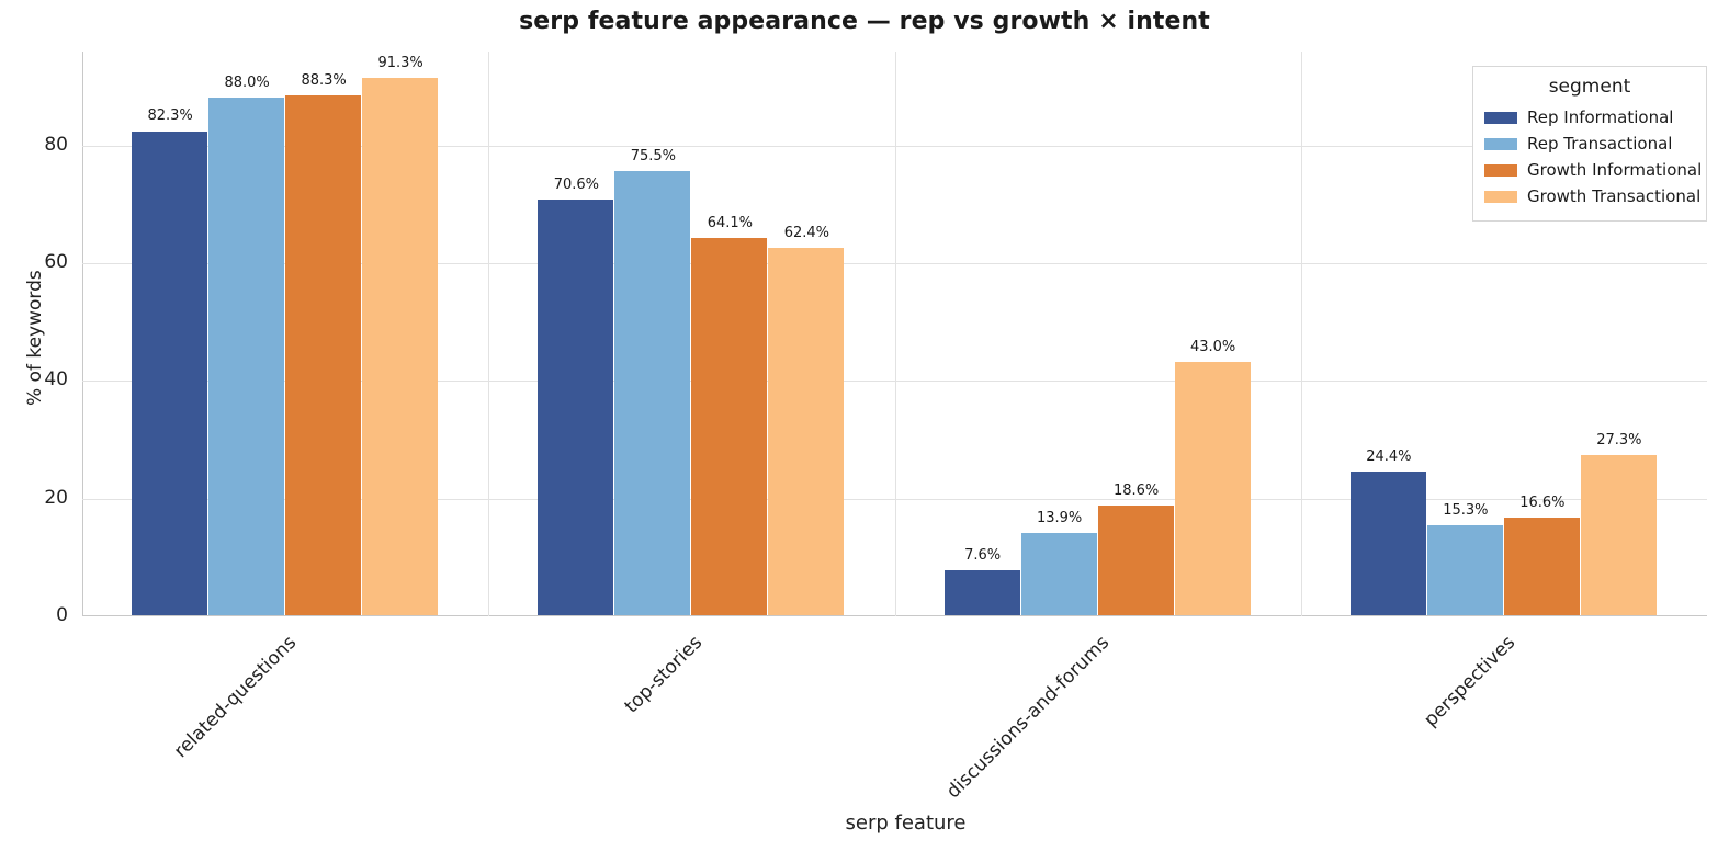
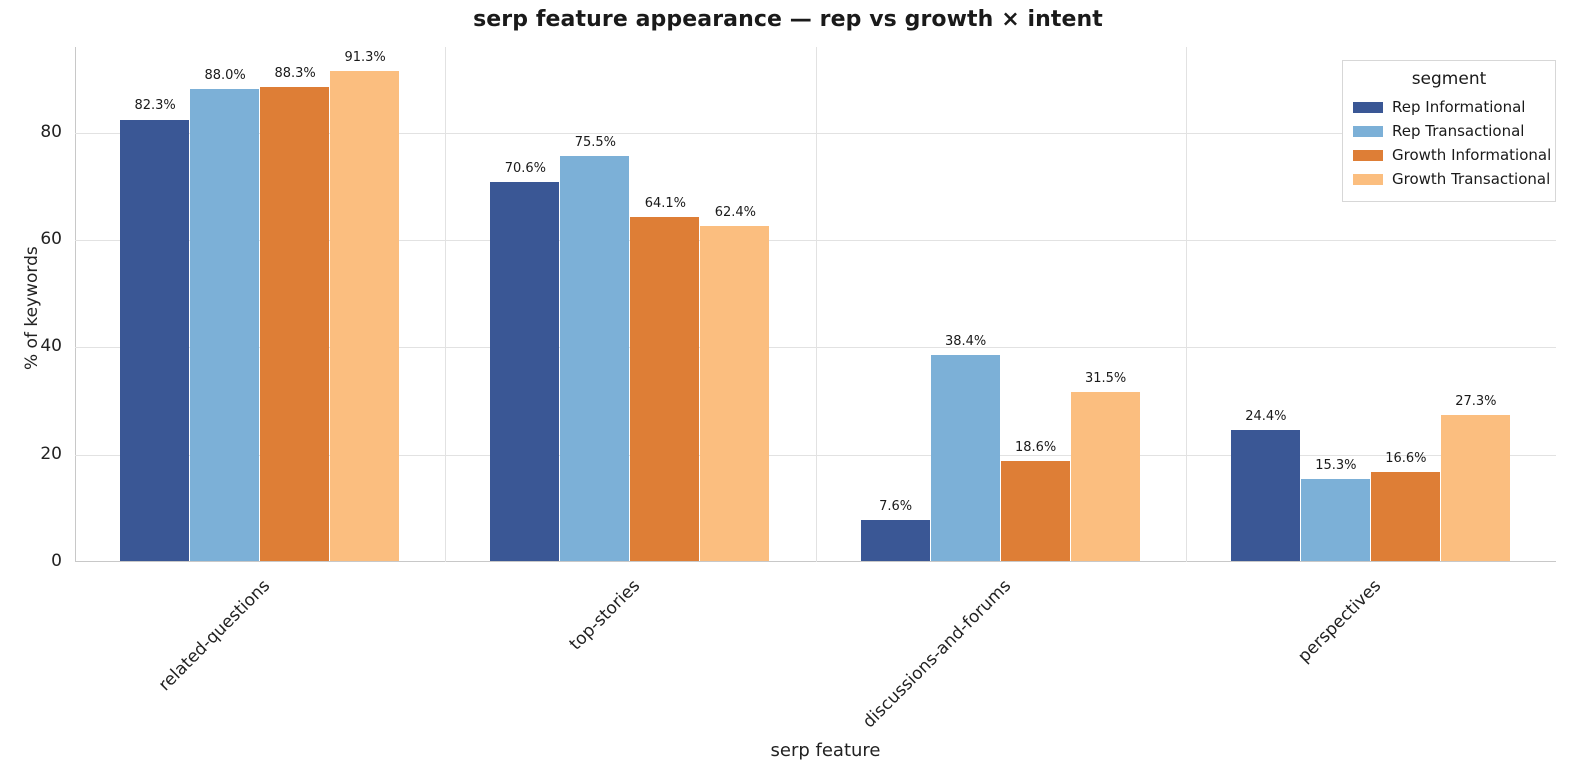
Rep Transactional/discussions-and-forums: 13.9% -> 38.4%
Growth Transactional/discussions-and-forums: 43.0% -> 31.5%
